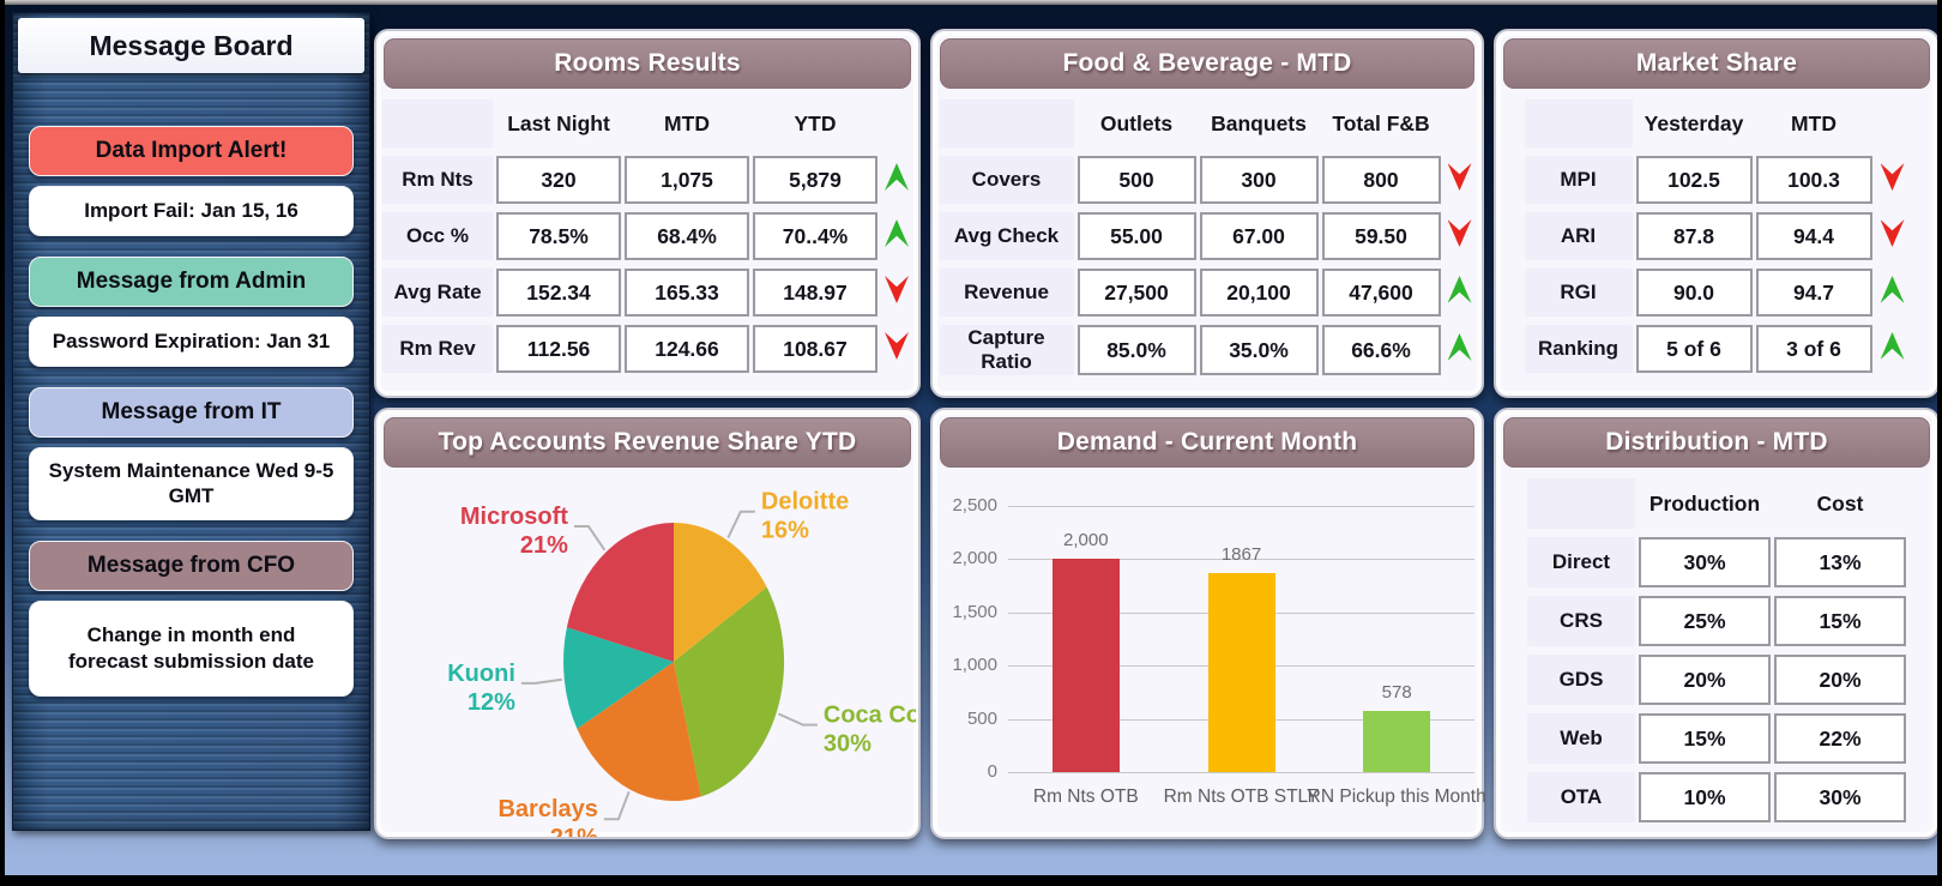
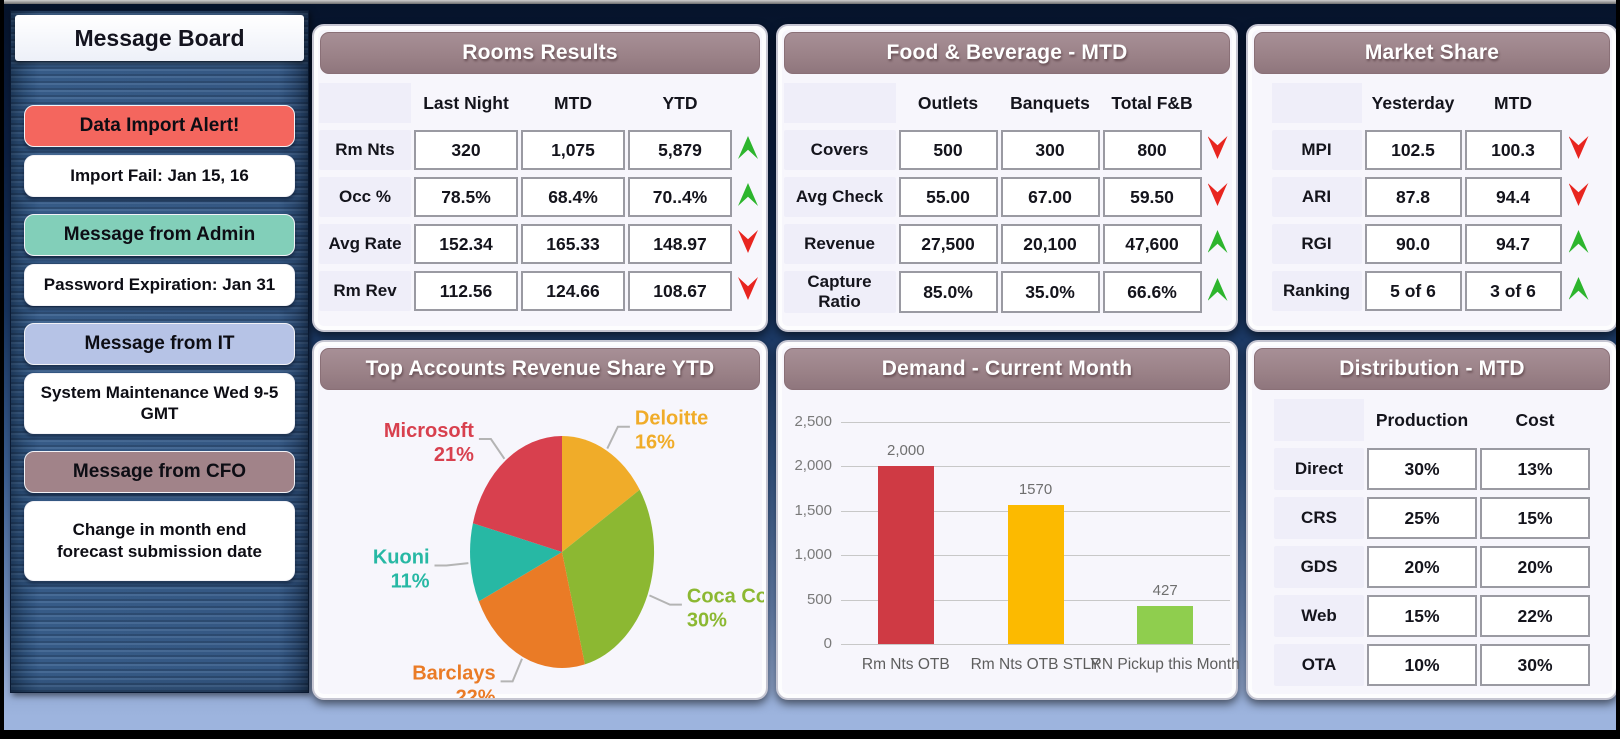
Top Accounts Revenue Share YTD/Barclays: 21% -> 22%
Top Accounts Revenue Share YTD/Kuoni: 12% -> 11%
Demand - Current Month/Rm Nts OTB STLY: 1867 -> 1570
Demand - Current Month/RN Pickup this Month: 578 -> 427
